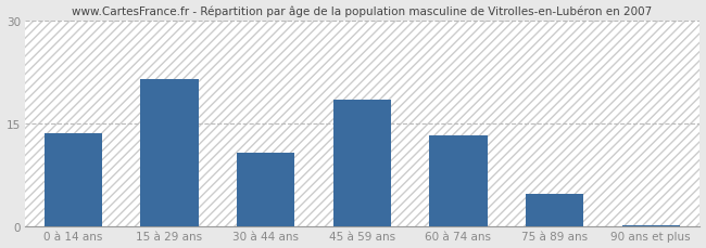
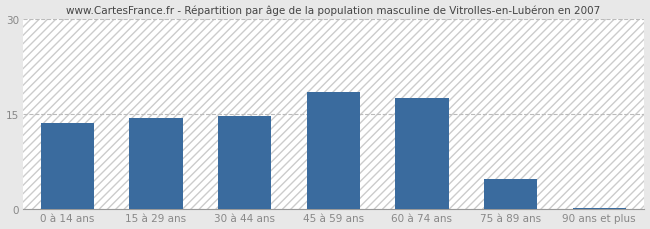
15 à 29 ans: 21.4 -> 14.3
30 à 44 ans: 10.8 -> 14.7
60 à 74 ans: 13.2 -> 17.5
